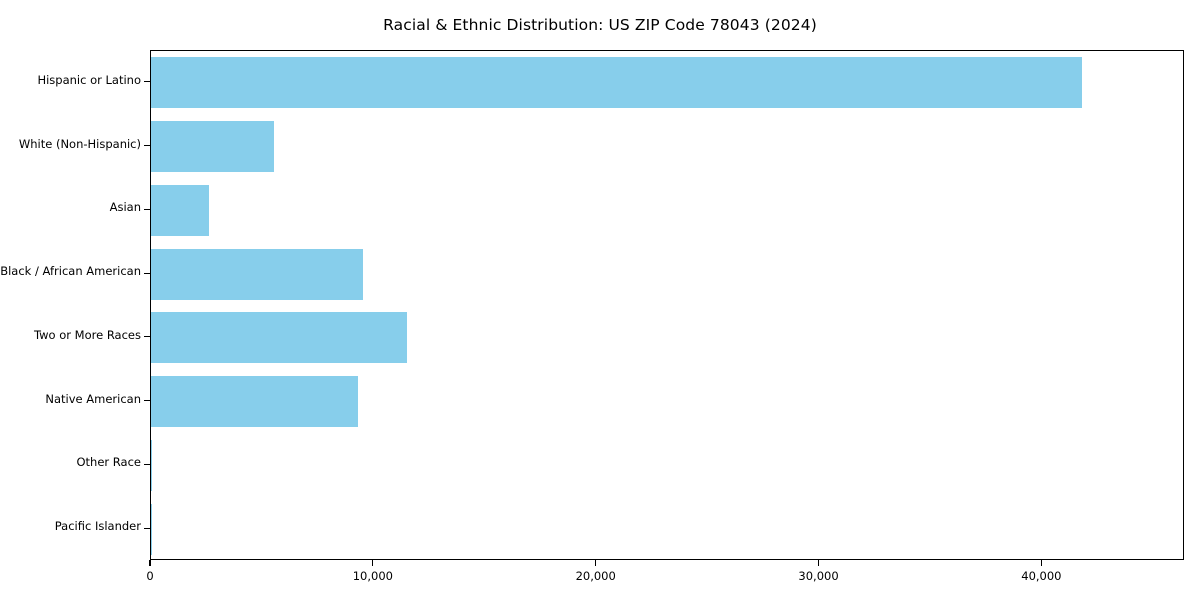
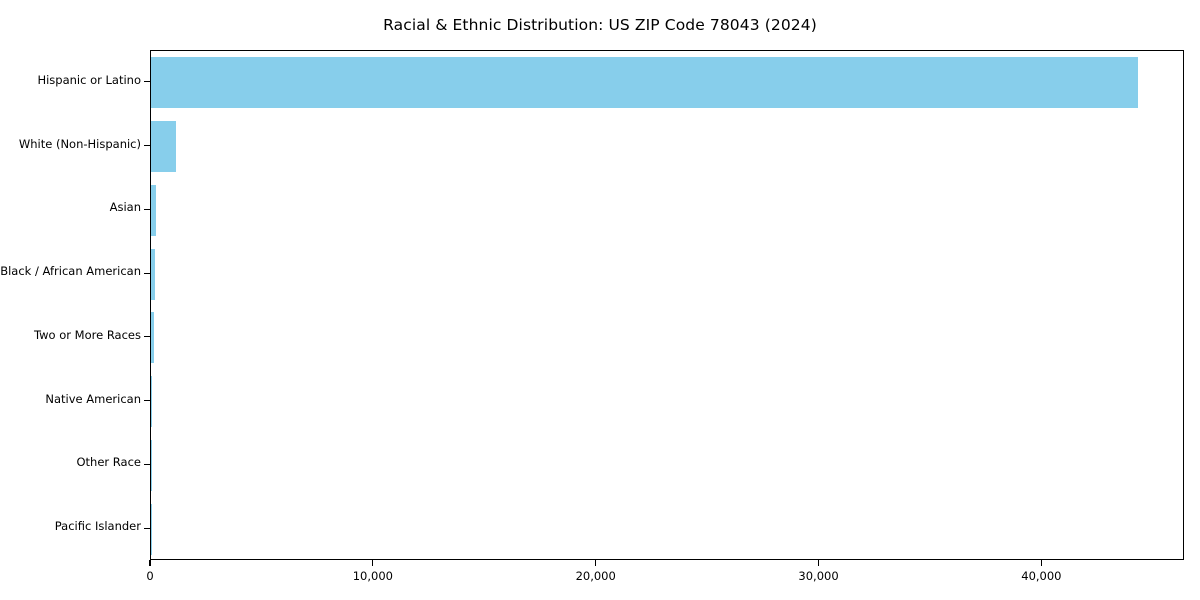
Hispanic or Latino: 41800 -> 44300
White (Non-Hispanic): 5500 -> 1100
Asian: 2600 -> 200
Black / African American: 9500 -> 200
Two or More Races: 11500 -> 100
Native American: 9300 -> 100
